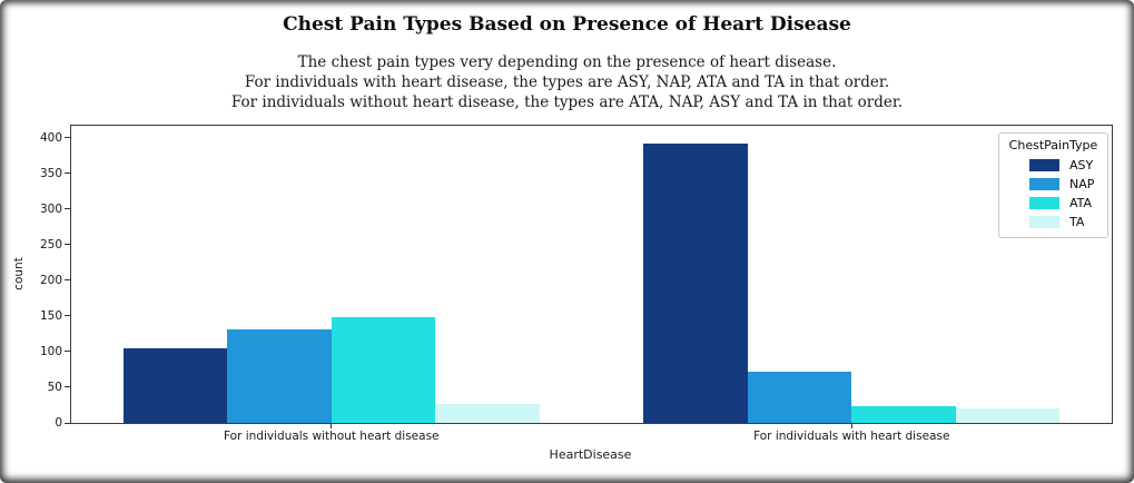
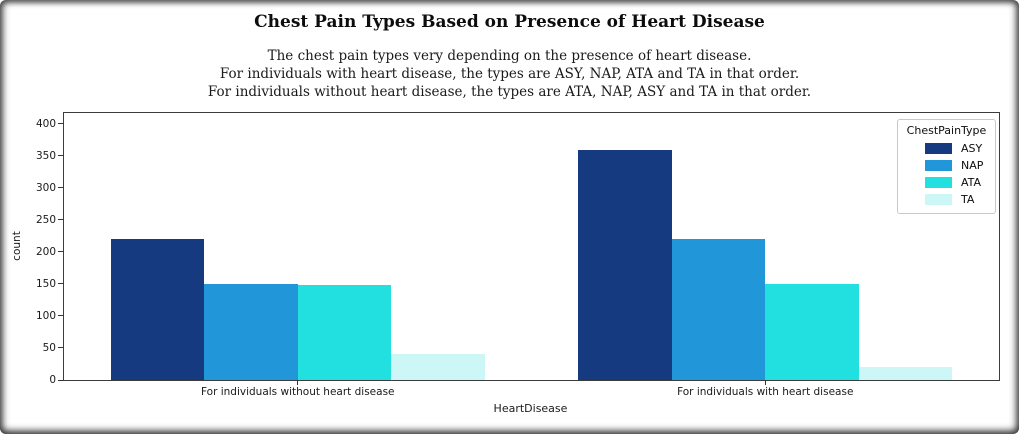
ASY/For individuals without heart disease: 100 -> 220
NAP/For individuals without heart disease: 130 -> 150
TA/For individuals without heart disease: 30 -> 40
ASY/For individuals with heart disease: 390 -> 360
NAP/For individuals with heart disease: 70 -> 220
ATA/For individuals with heart disease: 20 -> 150
